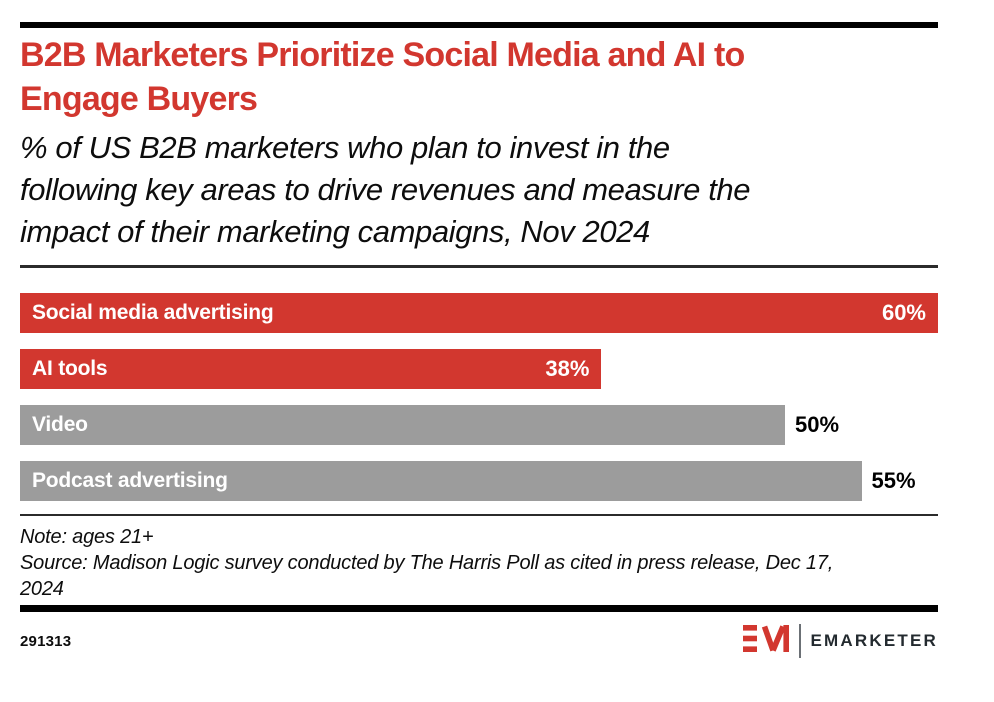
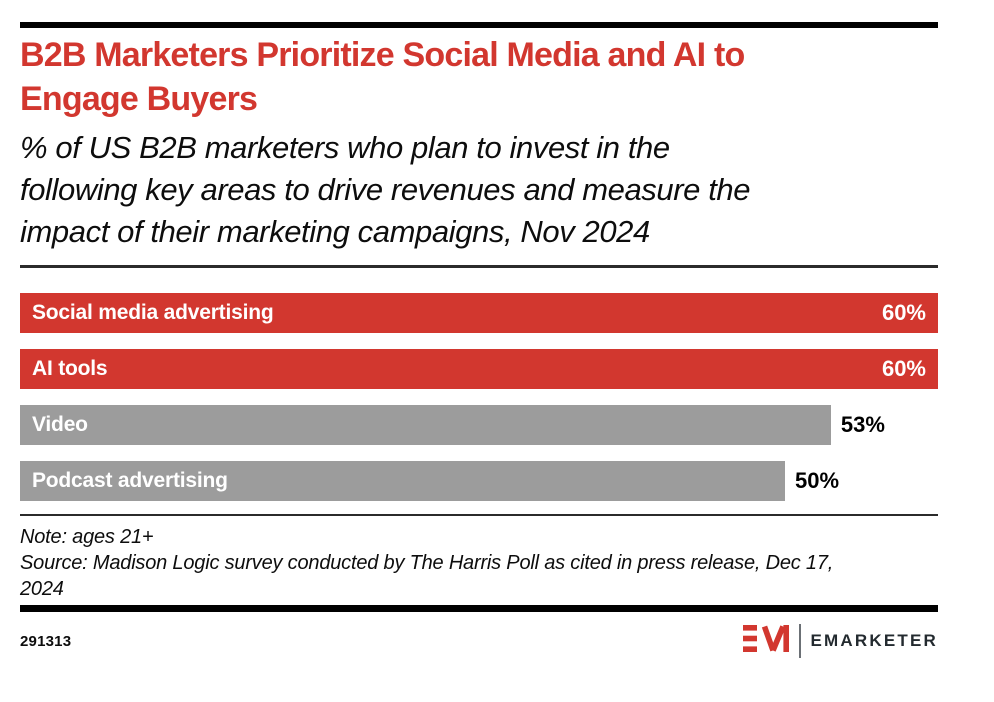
AI tools: 38% -> 60%
Video: 50% -> 53%
Podcast advertising: 55% -> 50%
